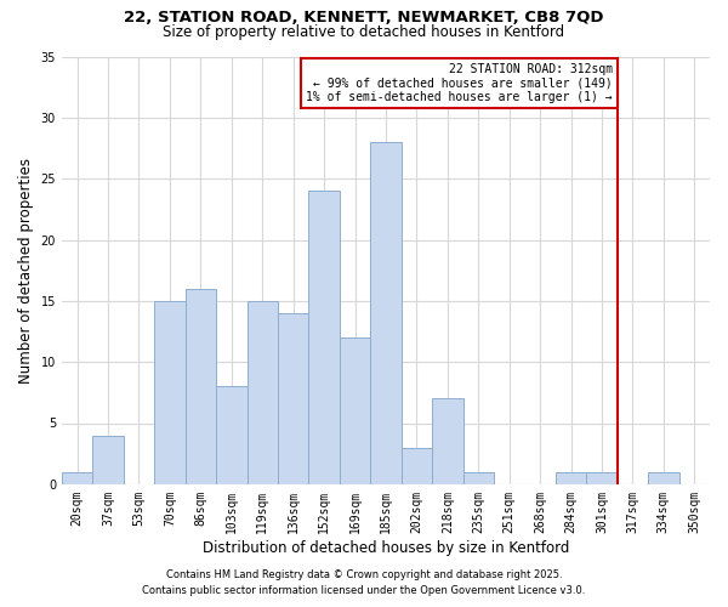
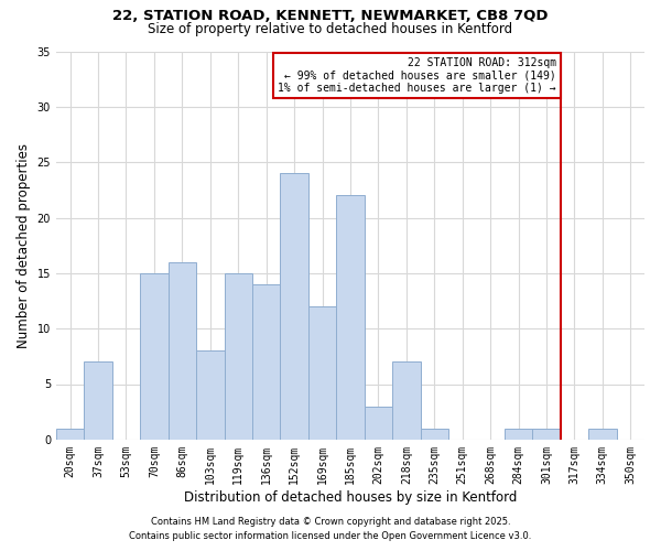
37sqm: 4 -> 7
185sqm: 28 -> 22
